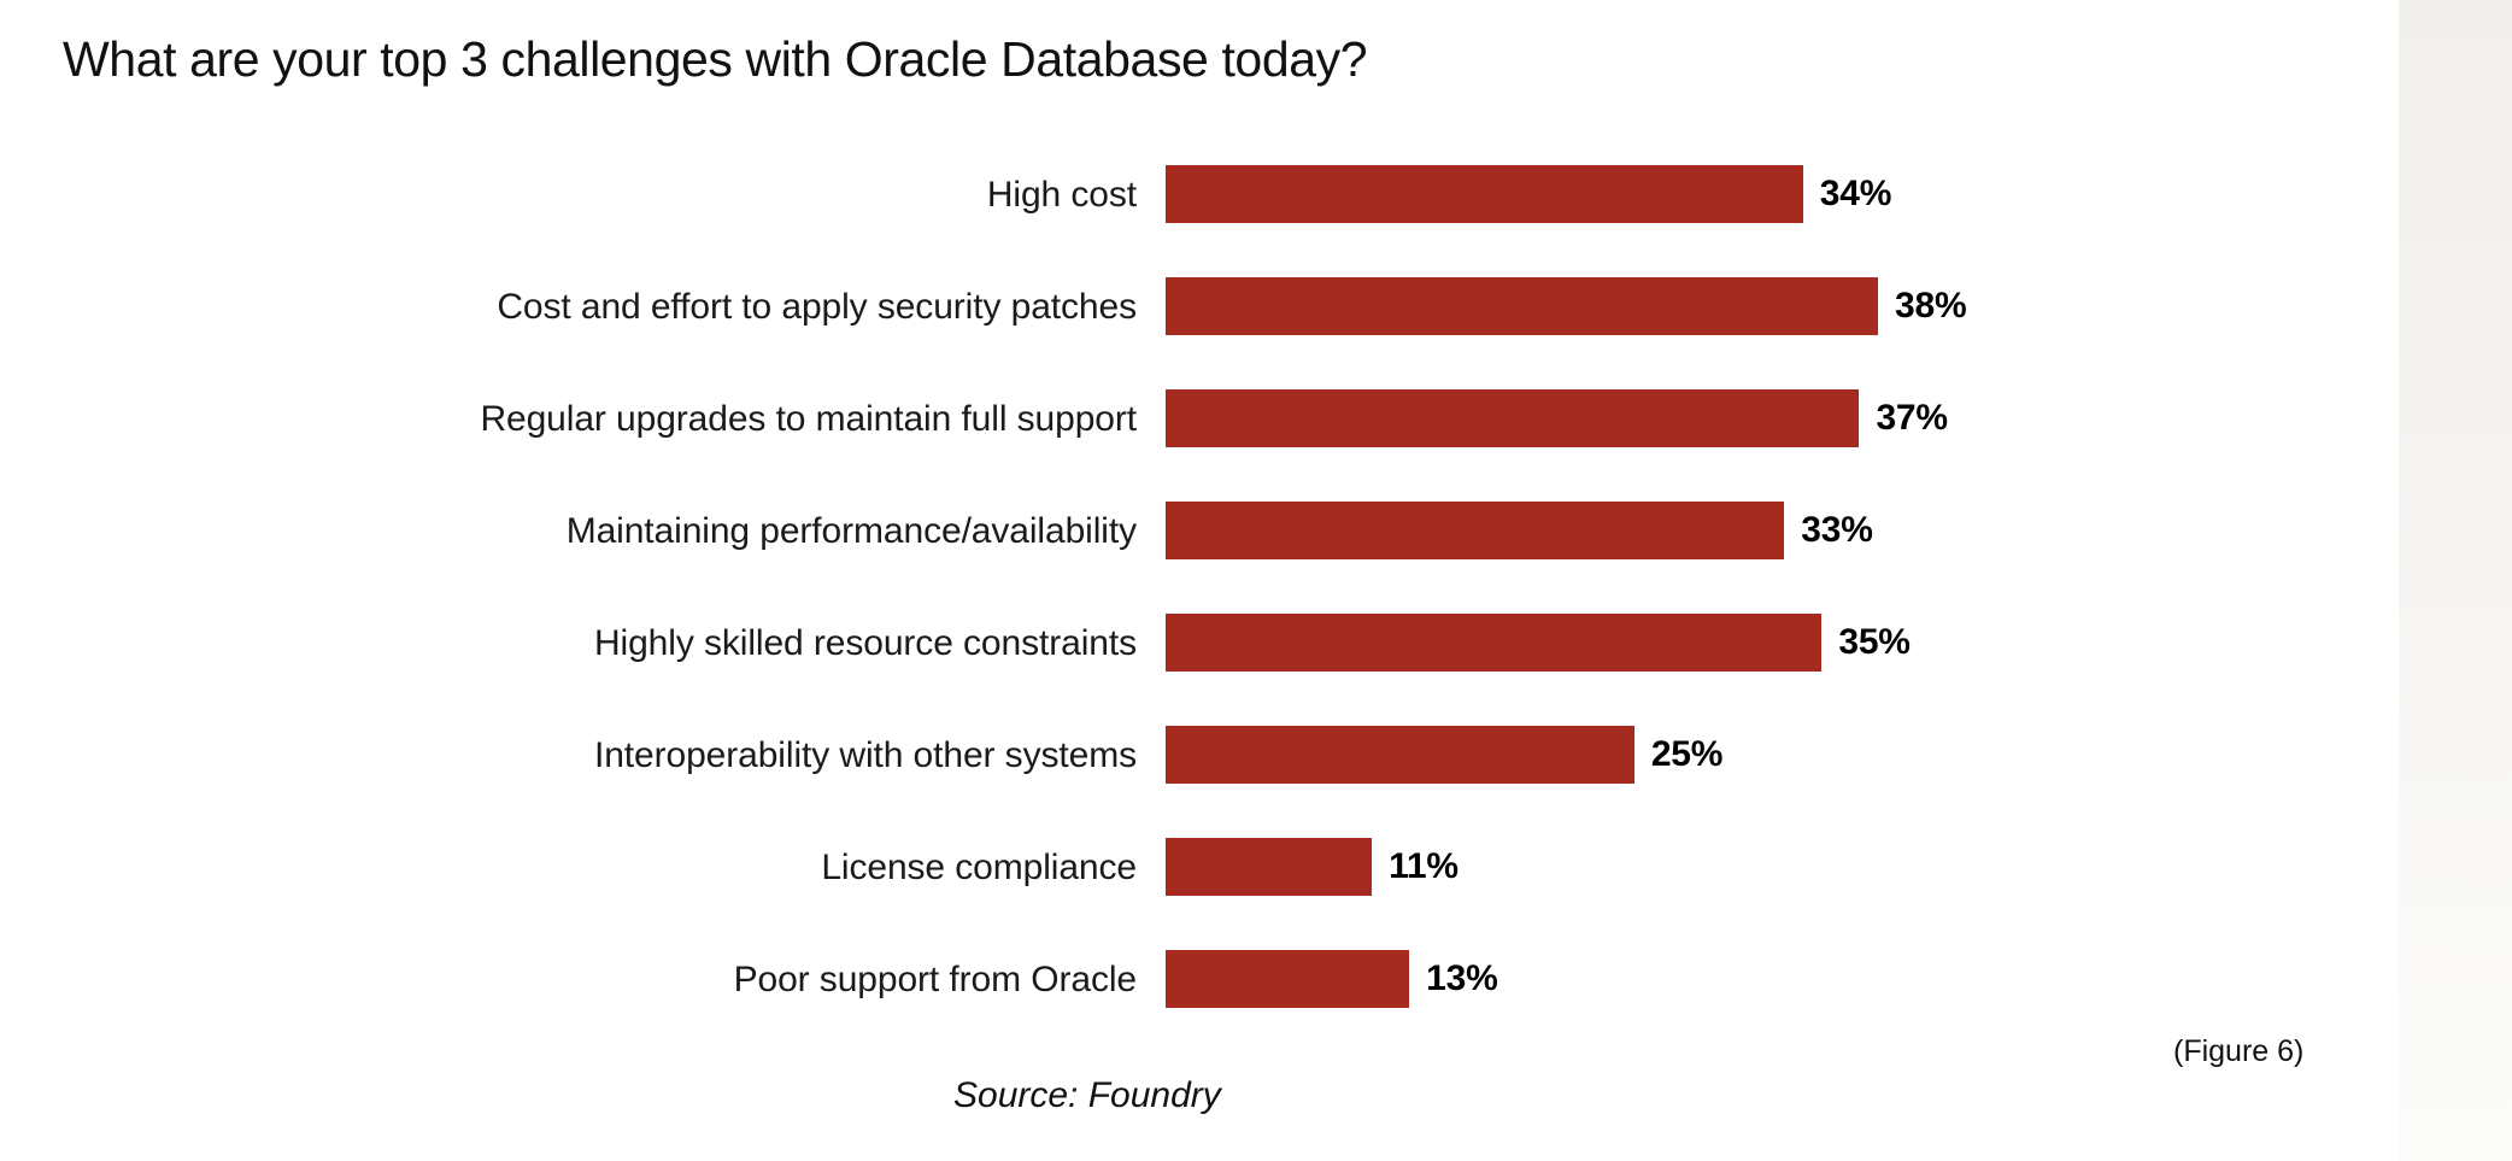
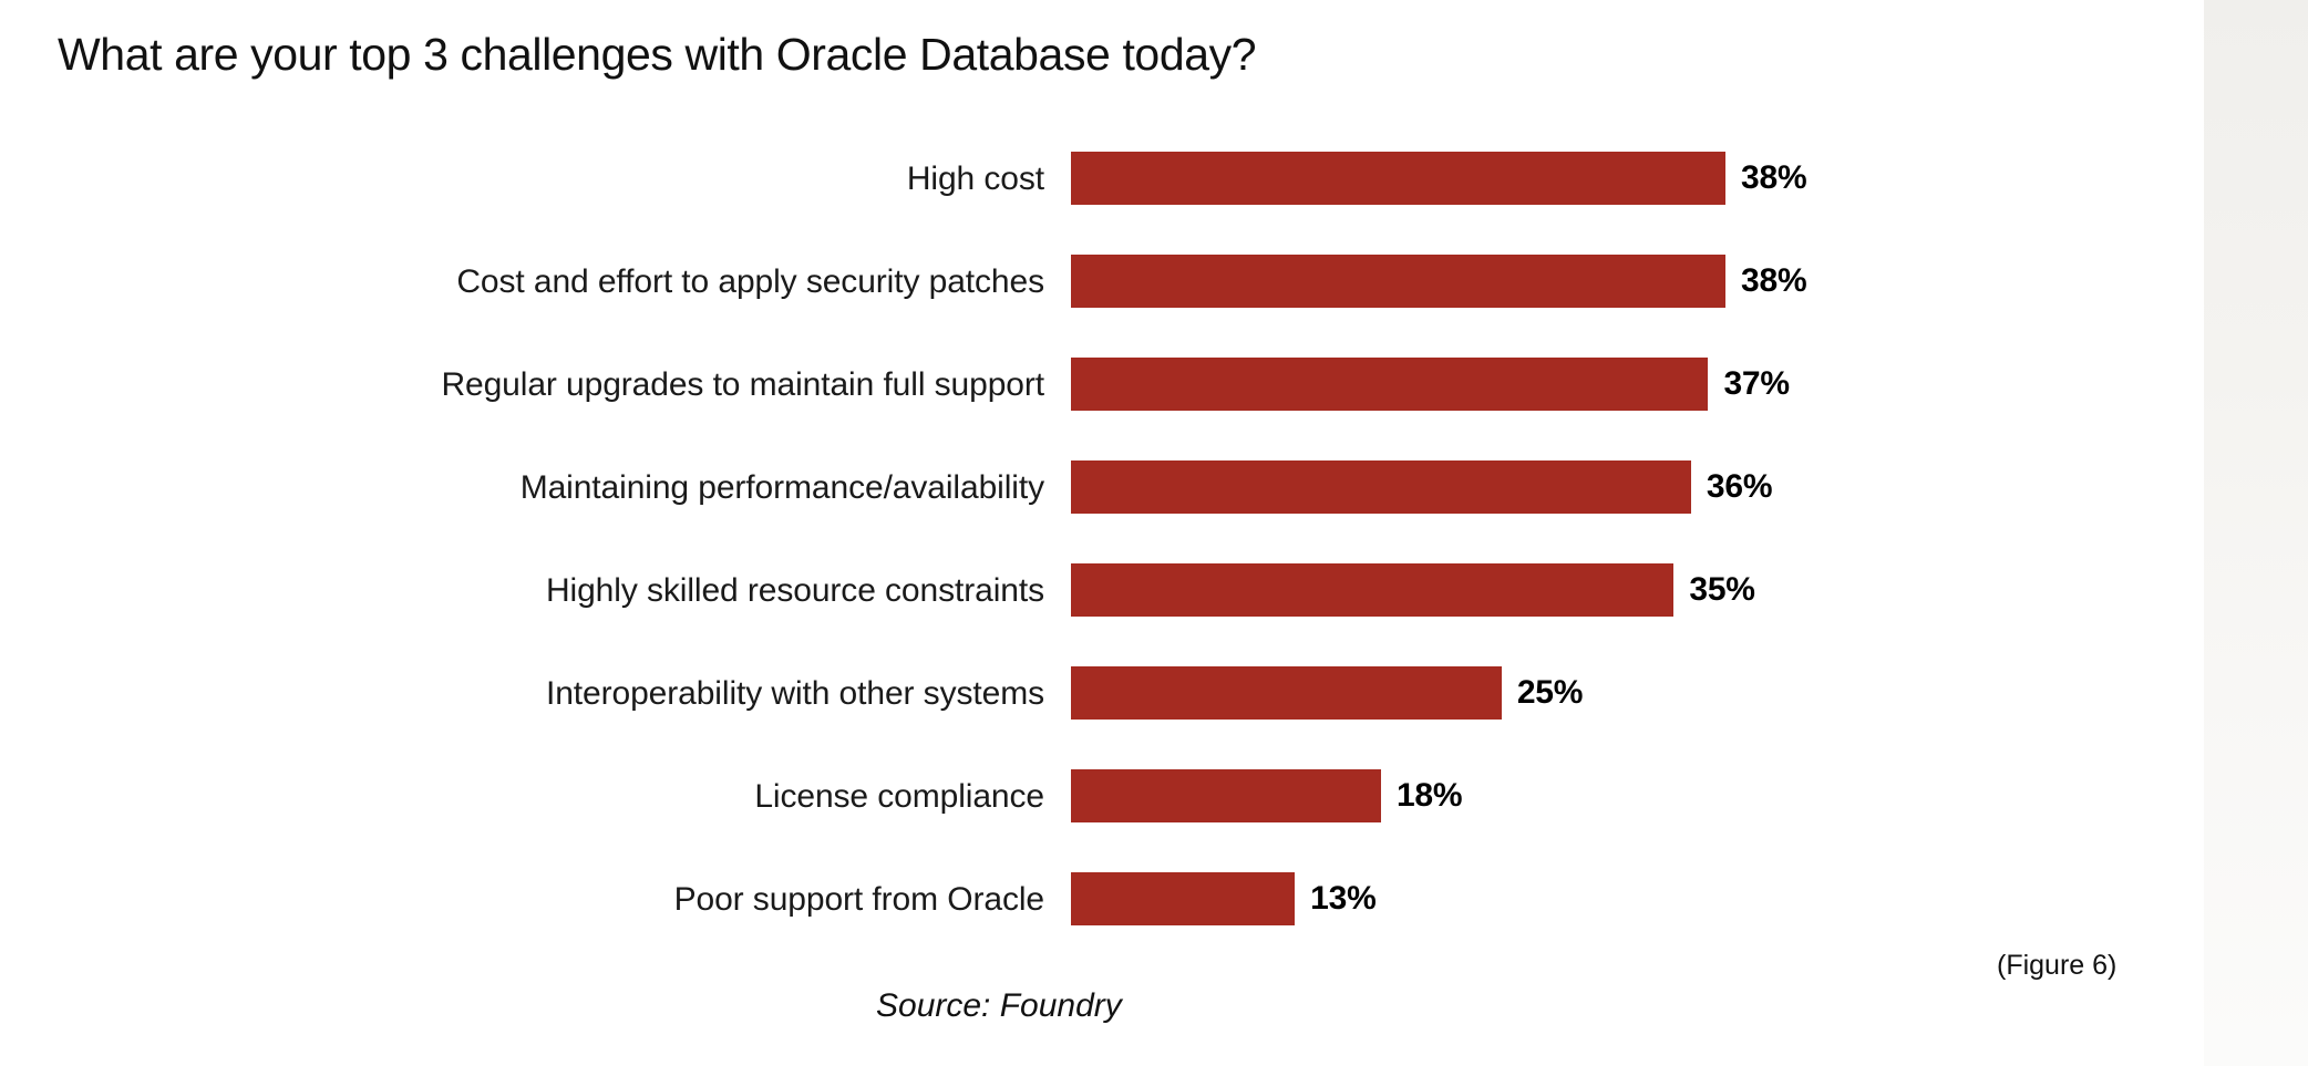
High cost: 34% -> 38%
Maintaining performance/availability: 33% -> 36%
License compliance: 11% -> 18%
